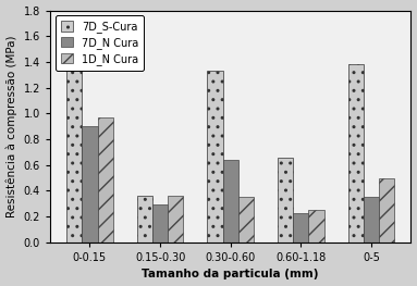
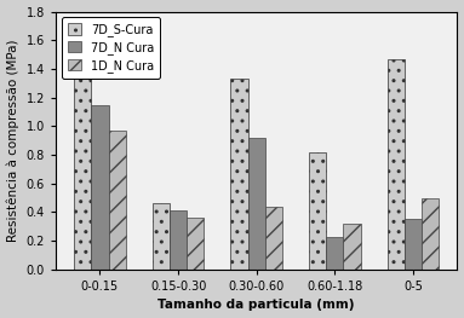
7D_N Cura/0-0.15: 0.90 -> 1.15
7D_S-Cura/0.15-0.30: 0.36 -> 0.46
7D_N Cura/0.15-0.30: 0.29 -> 0.41
7D_N Cura/0.30-0.60: 0.64 -> 0.92
1D_N Cura/0.30-0.60: 0.35 -> 0.44
7D_S-Cura/0.60-1.18: 0.66 -> 0.82
1D_N Cura/0.60-1.18: 0.25 -> 0.32
7D_S-Cura/0-5: 1.38 -> 1.47
